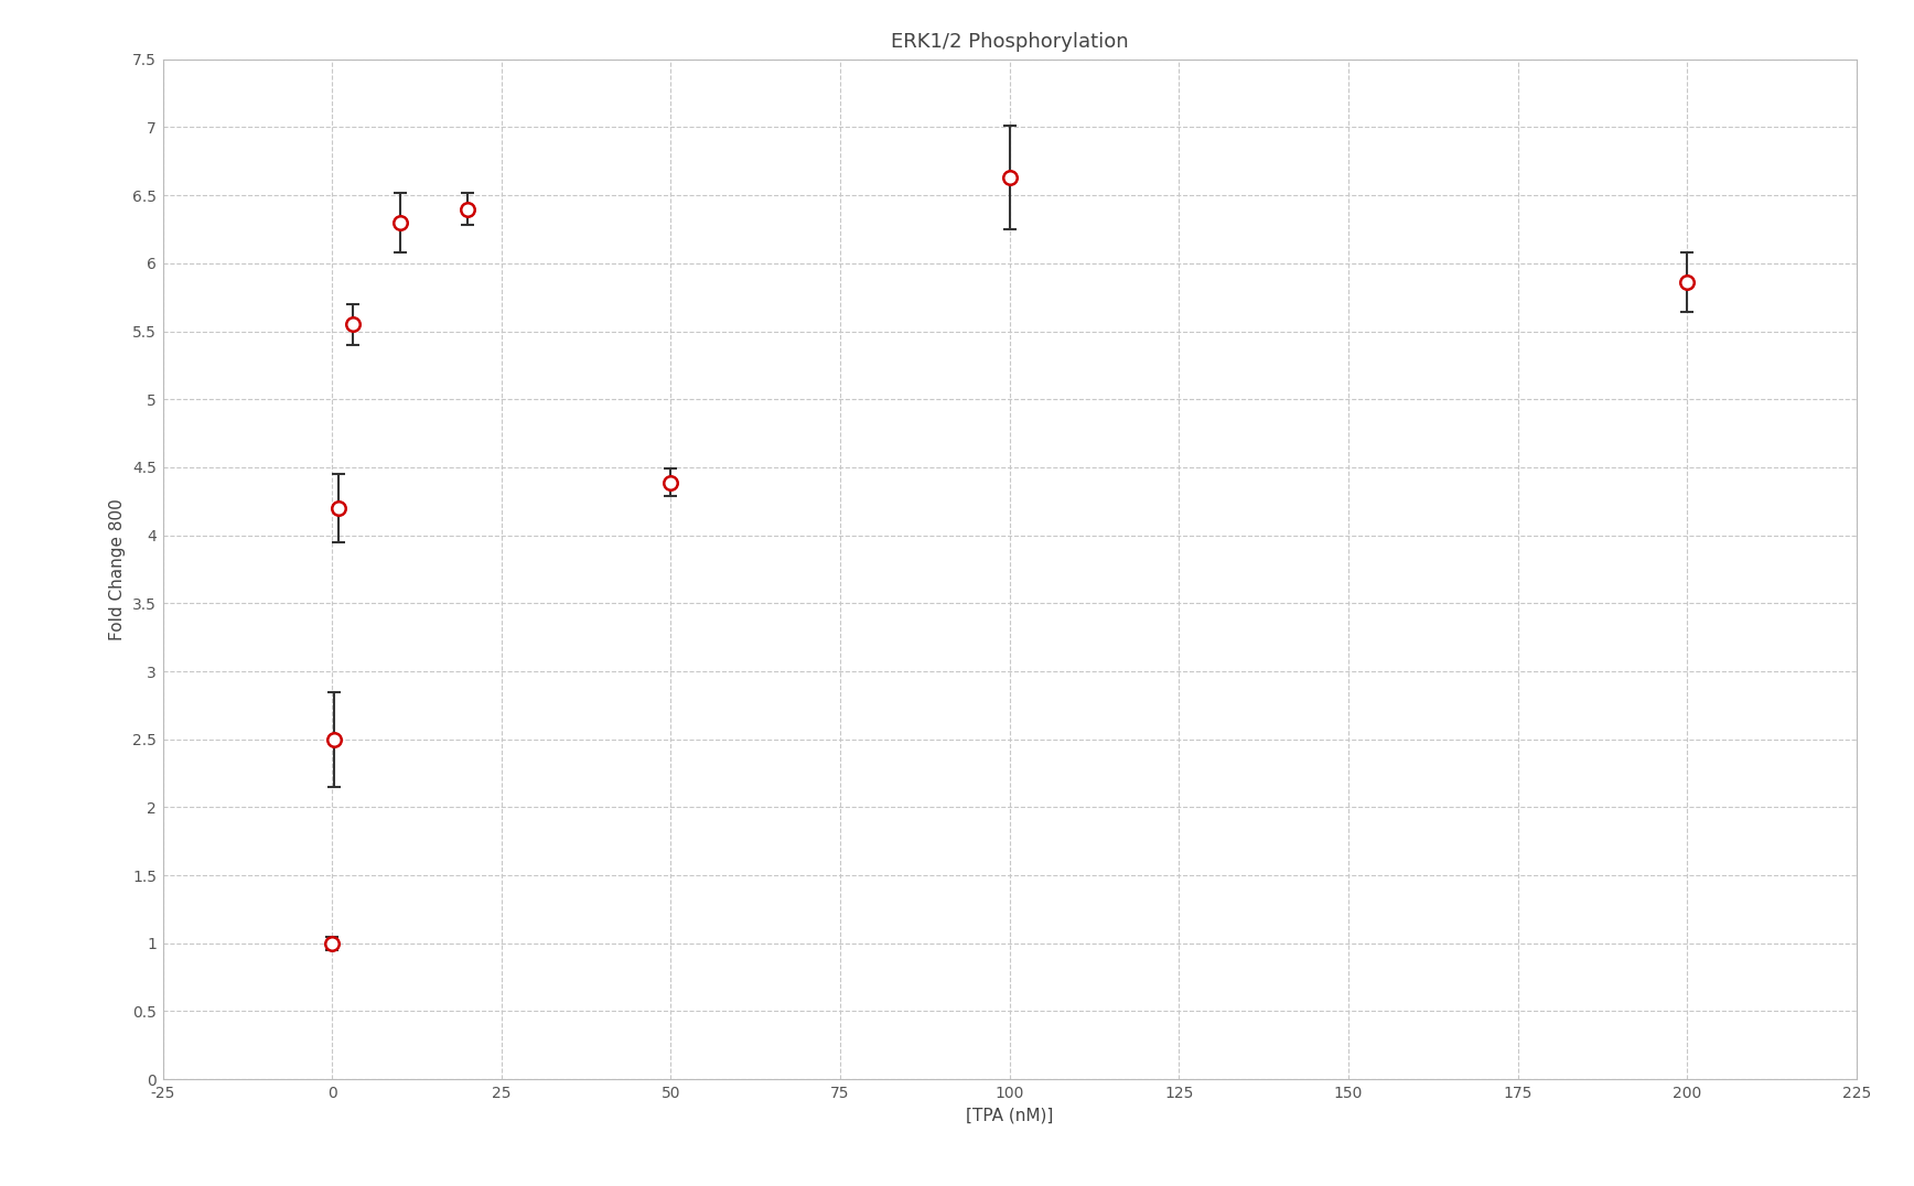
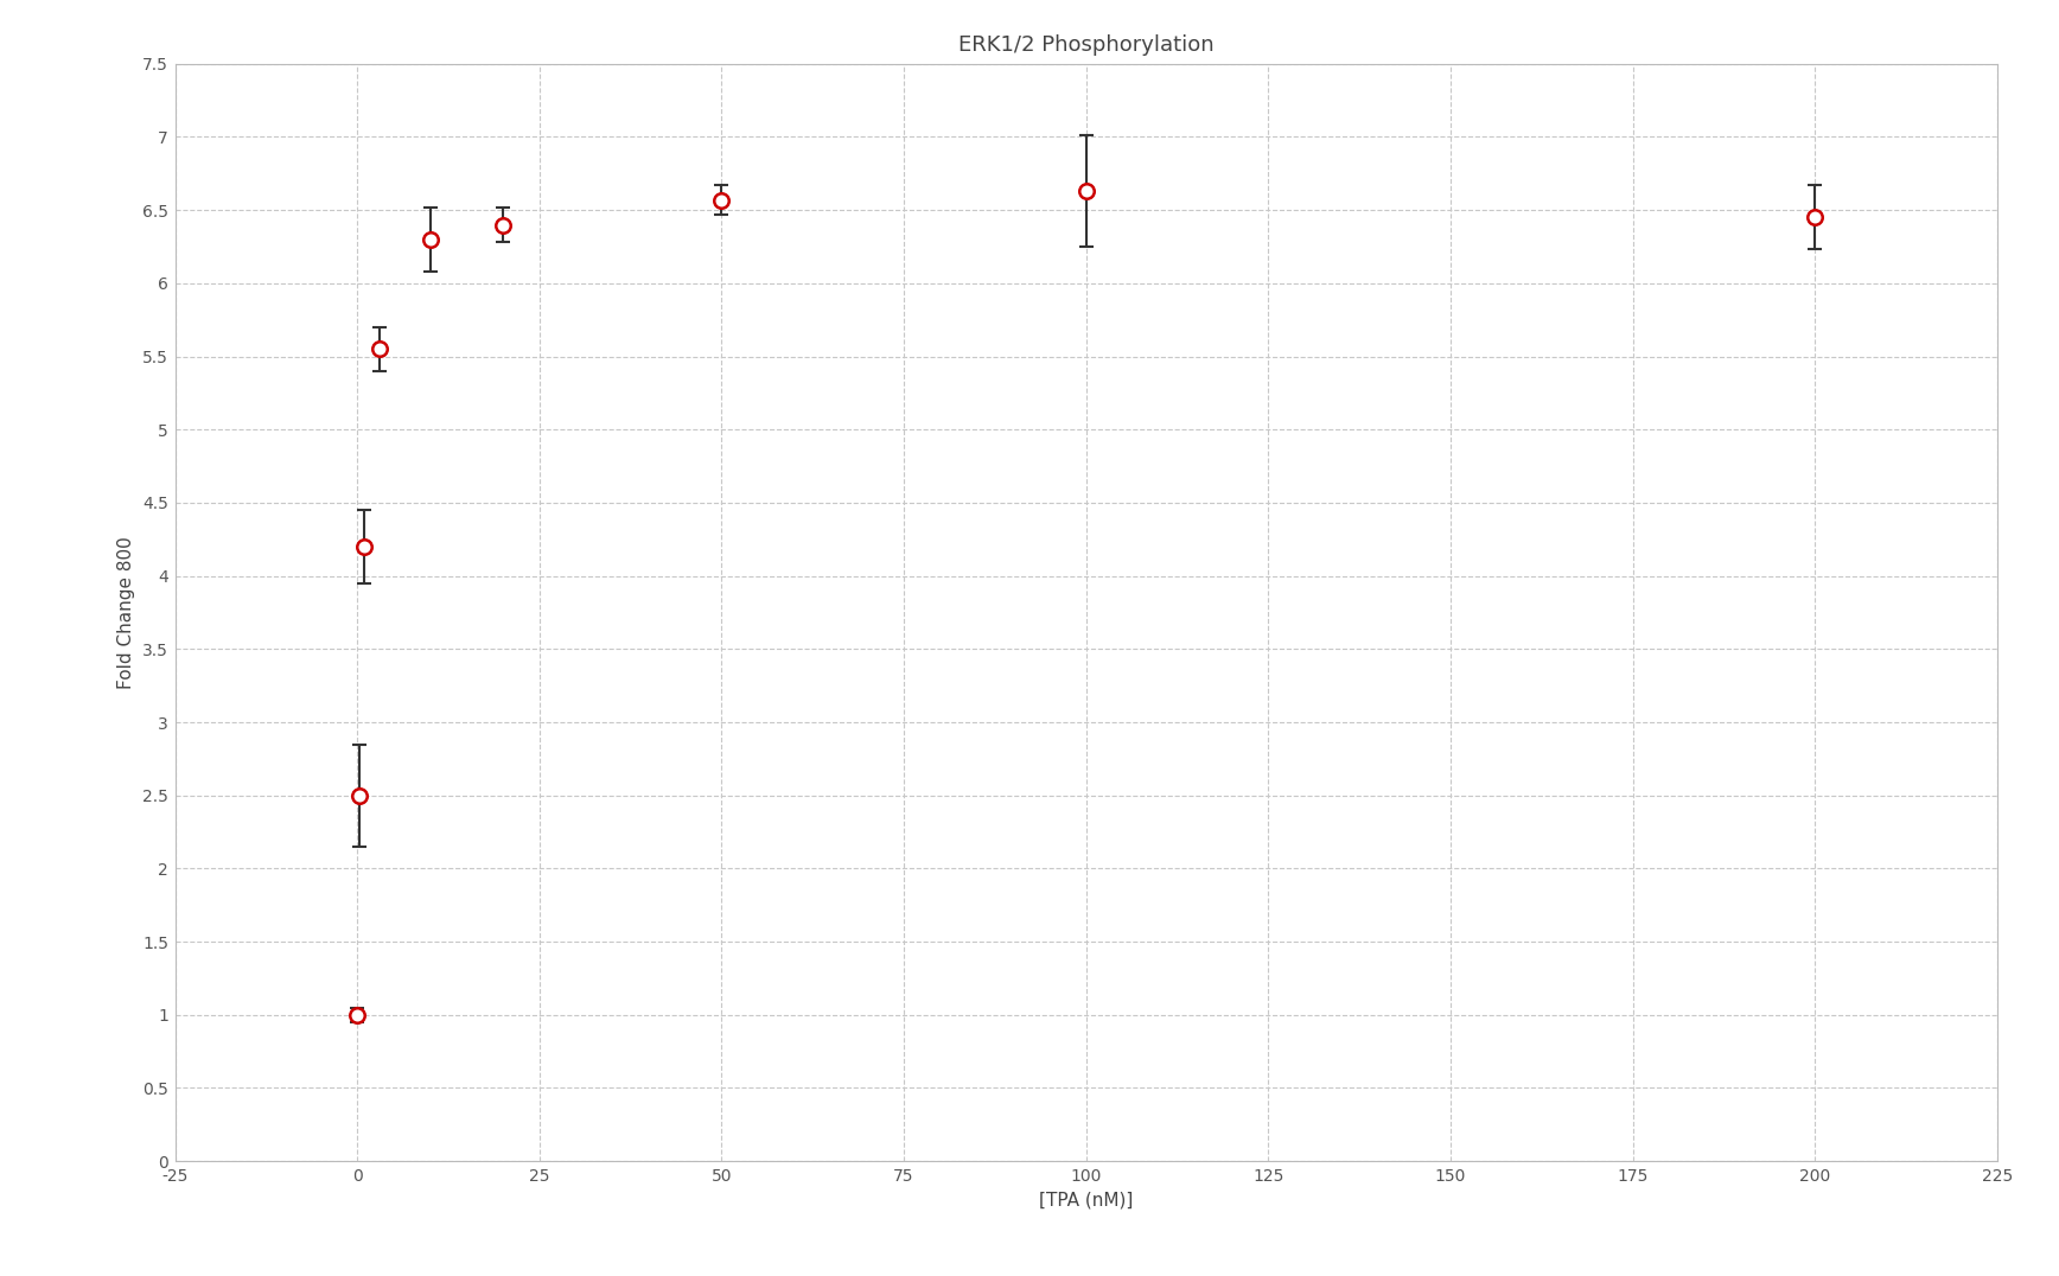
50: 4.39 -> 6.57
200: 5.86 -> 6.45
